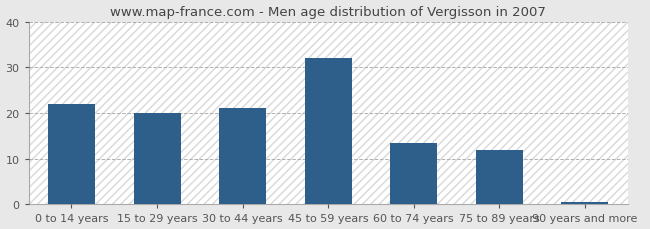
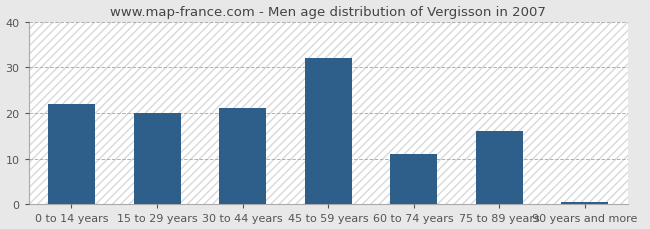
60 to 74 years: 13.5 -> 11.0
75 to 89 years: 12.0 -> 16.0
